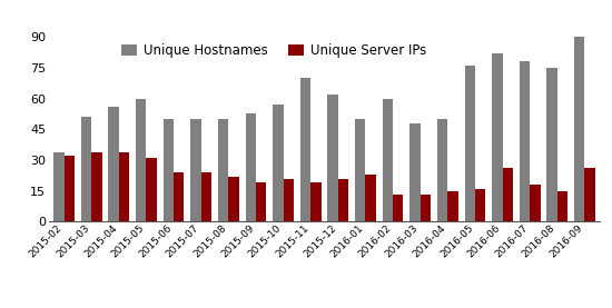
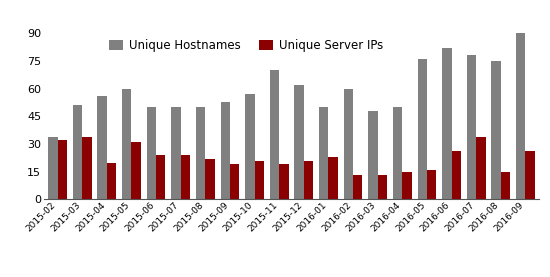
Unique Server IPs/2015-04: 34 -> 20
Unique Server IPs/2016-07: 18 -> 34
